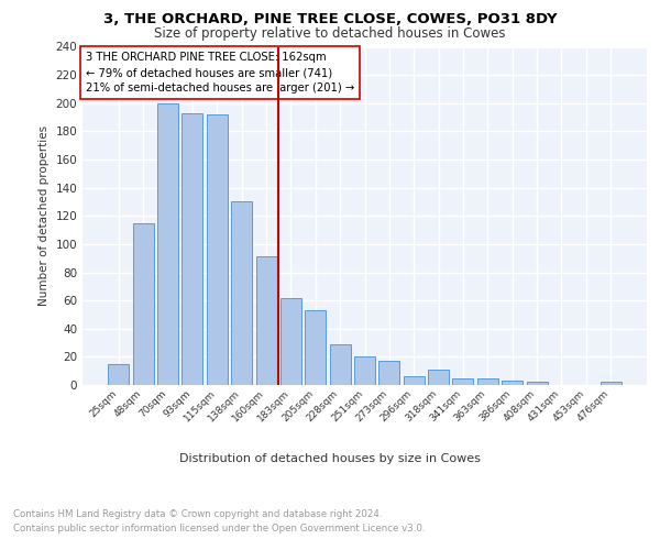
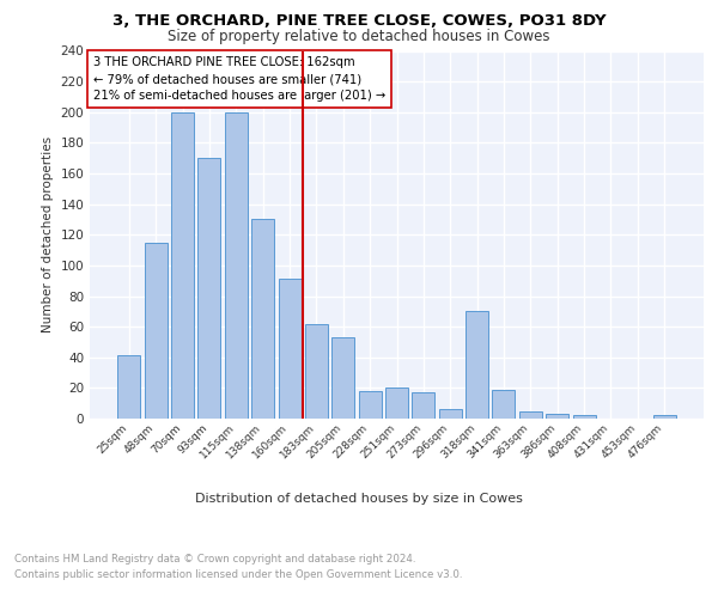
25sqm: 15 -> 41
93sqm: 193 -> 170
115sqm: 192 -> 200
228sqm: 29 -> 18
318sqm: 11 -> 70
341sqm: 5 -> 19
